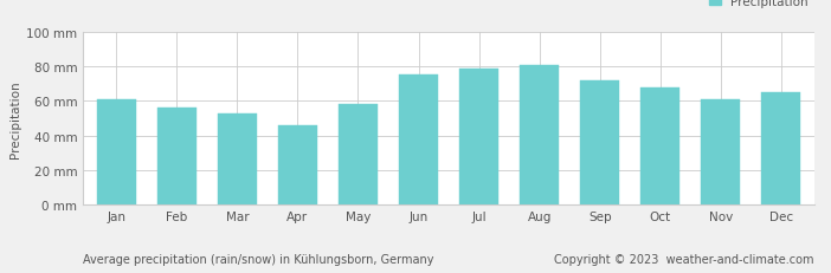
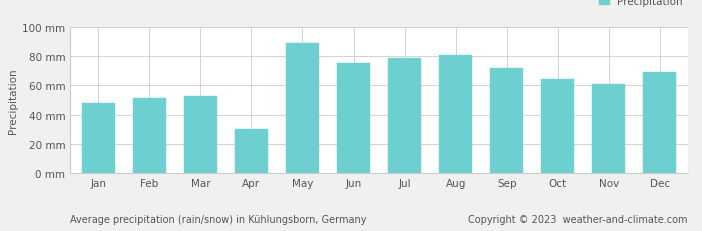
Jan: 61 mm -> 48 mm
Feb: 56 mm -> 51 mm
Apr: 46 mm -> 30 mm
May: 58 mm -> 89 mm
Oct: 68 mm -> 64 mm
Dec: 65 mm -> 69 mm
